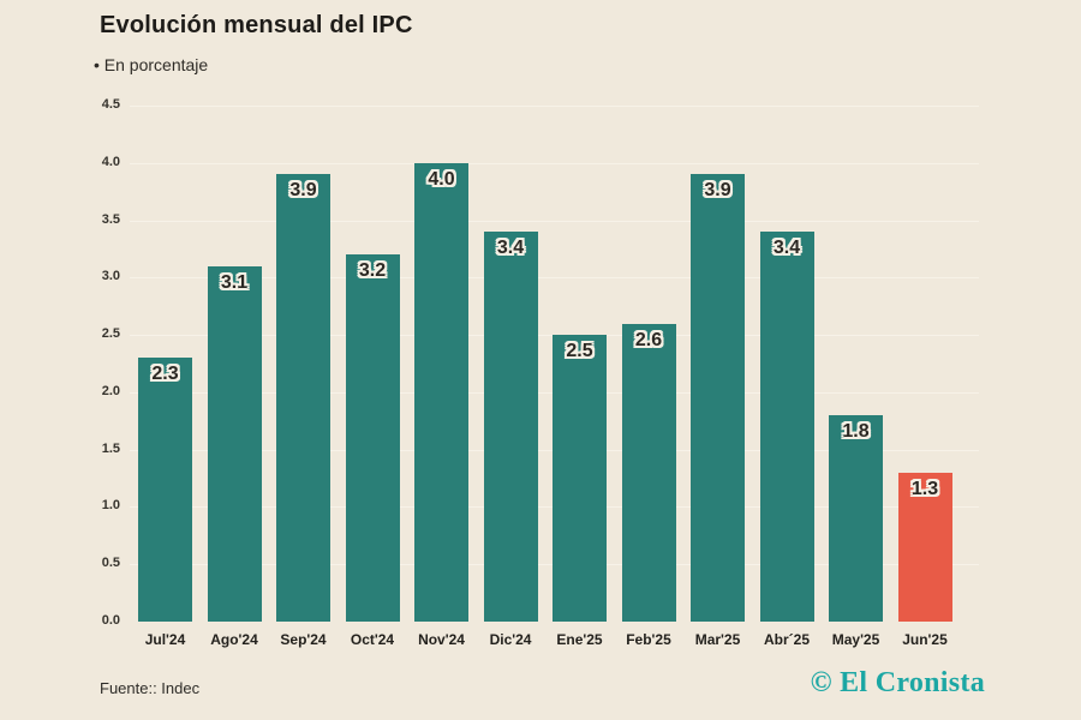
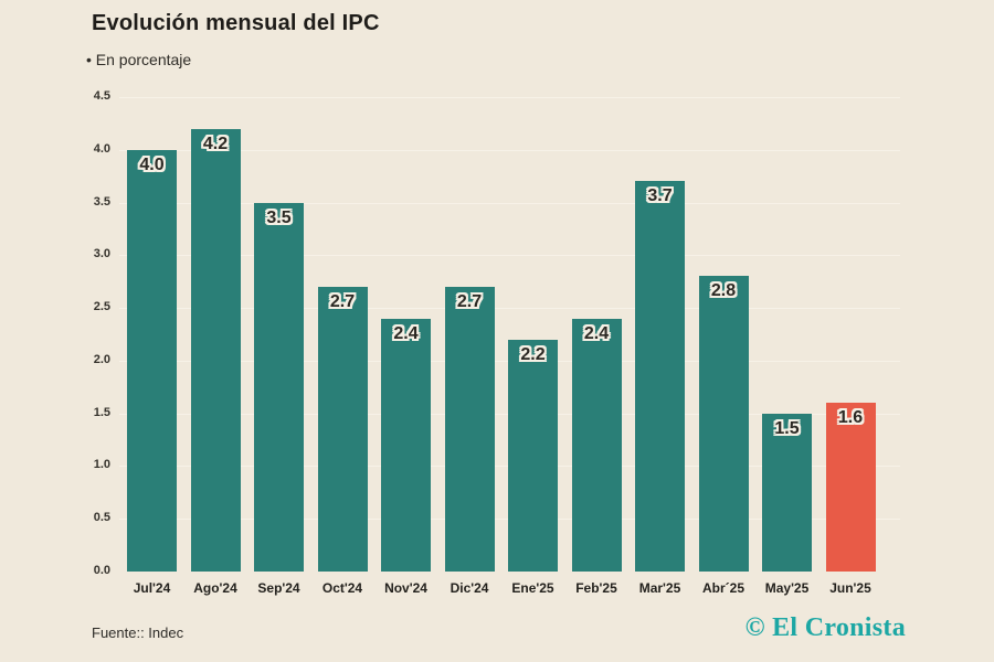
Jul'24: 2.3 -> 4.0
Ago'24: 3.1 -> 4.2
Sep'24: 3.9 -> 3.5
Oct'24: 3.2 -> 2.7
Nov'24: 4.0 -> 2.4
Dic'24: 3.4 -> 2.7
Ene'25: 2.5 -> 2.2
Feb'25: 2.6 -> 2.4
Mar'25: 3.9 -> 3.7
Abr´25: 3.4 -> 2.8
May'25: 1.8 -> 1.5
Jun'25: 1.3 -> 1.6
